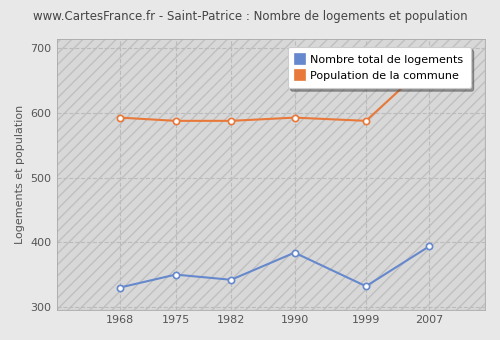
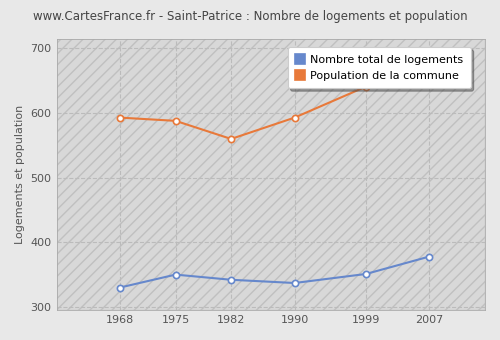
Population de la commune/1982: 588 -> 560
Nombre total de logements/1990: 384 -> 337
Nombre total de logements/1999: 332 -> 351
Population de la commune/1999: 588 -> 641
Nombre total de logements/2007: 394 -> 378
